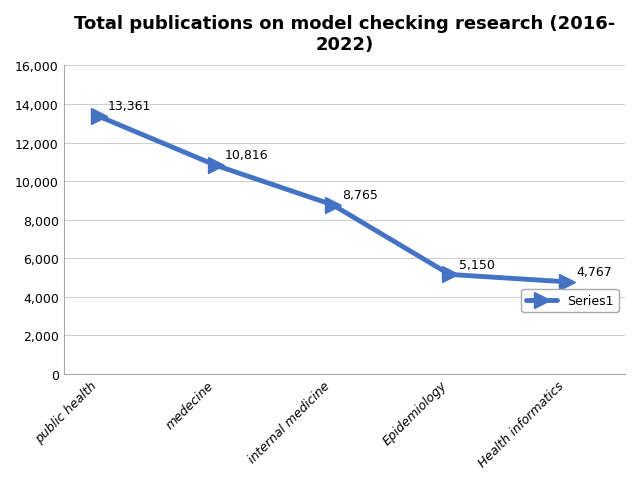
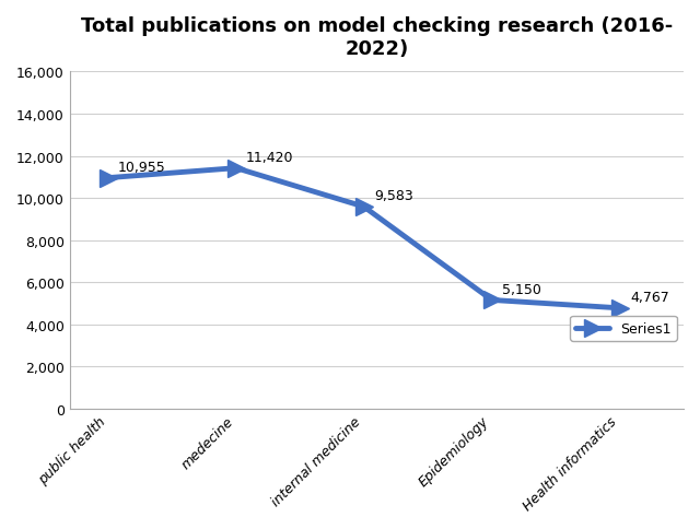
public health: 13,361 -> 10,955
medecine: 10,816 -> 11,420
internal medicine: 8,765 -> 9,583
